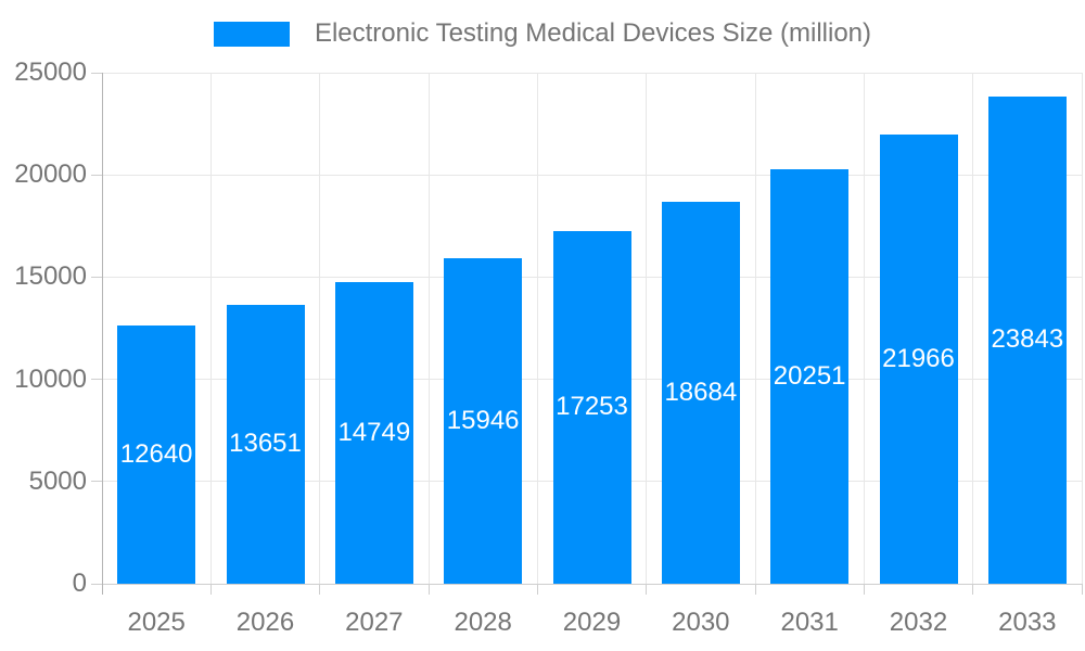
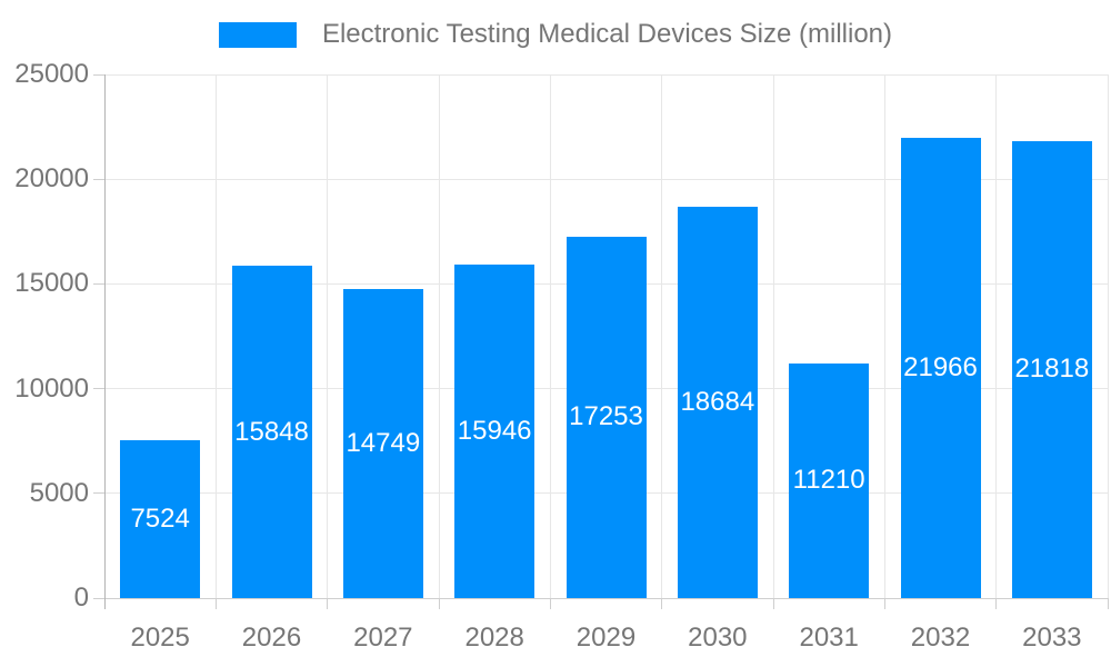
2025: 12640 -> 7524
2026: 13651 -> 15848
2031: 20251 -> 11210
2033: 23843 -> 21818
